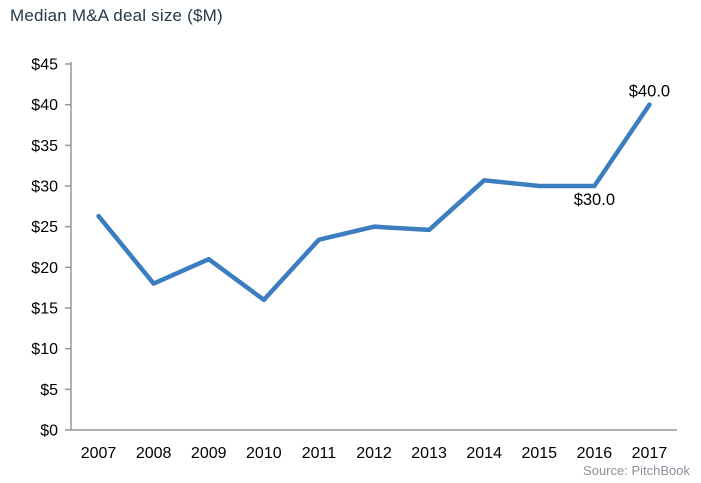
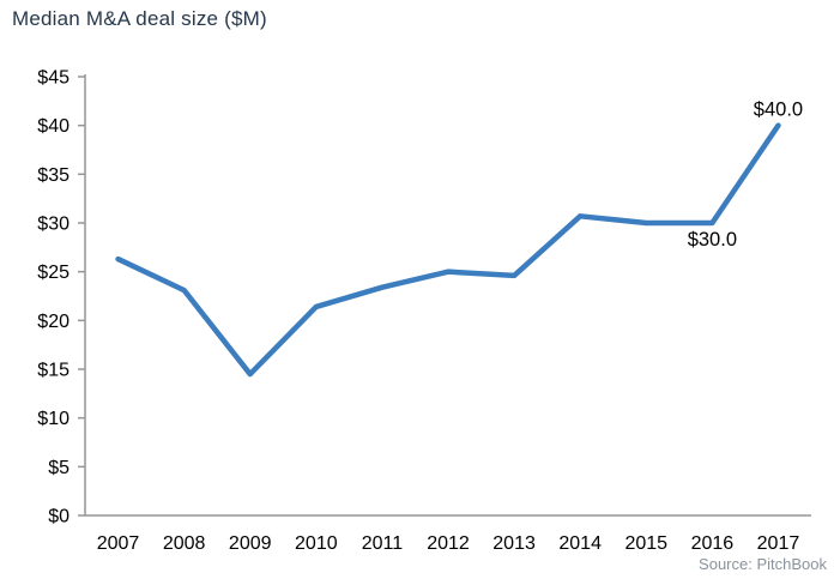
2008: $18 -> $23
2009: $21 -> $14
2010: $16 -> $21
